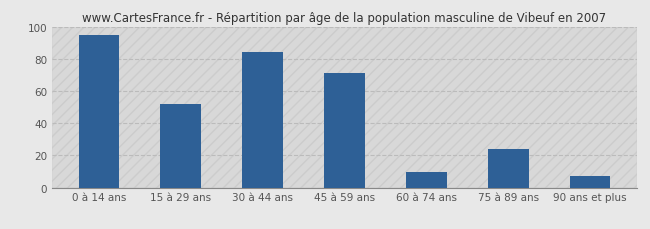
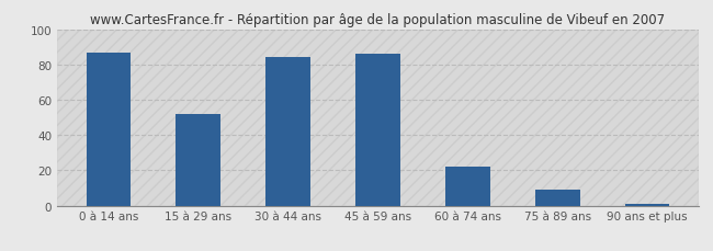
0 à 14 ans: 95 -> 87
45 à 59 ans: 71 -> 86
60 à 74 ans: 10 -> 22
75 à 89 ans: 24 -> 9
90 ans et plus: 7 -> 1
